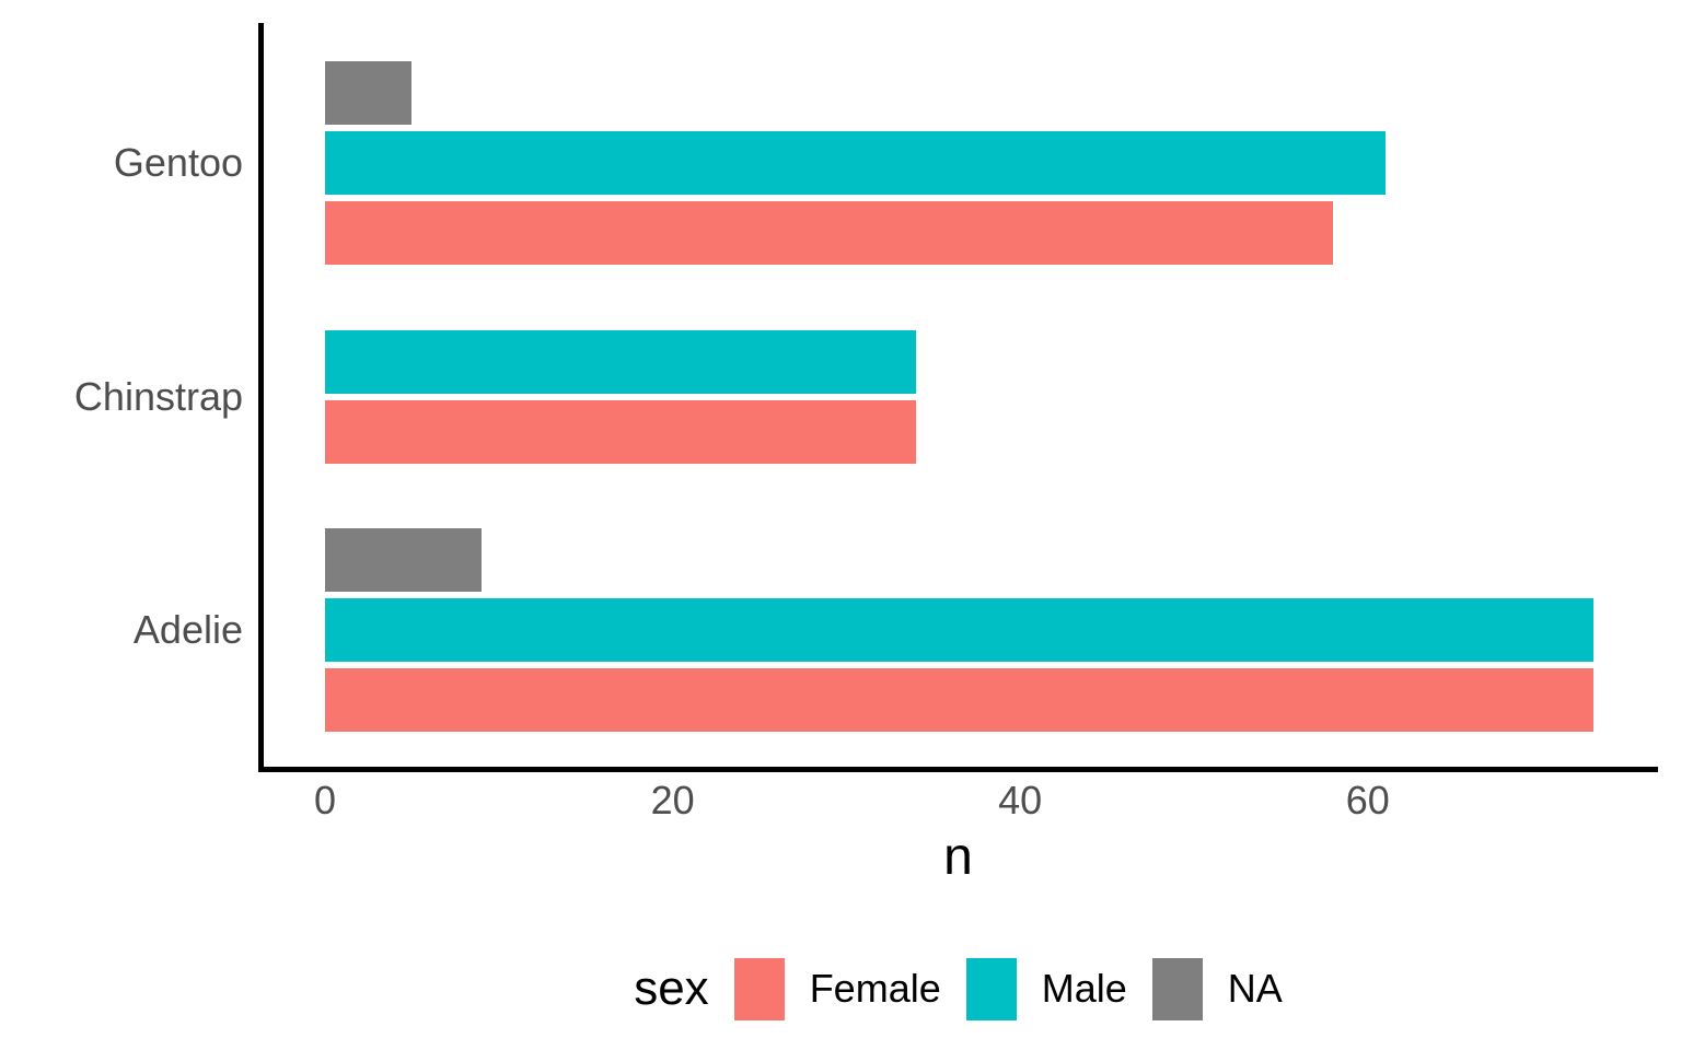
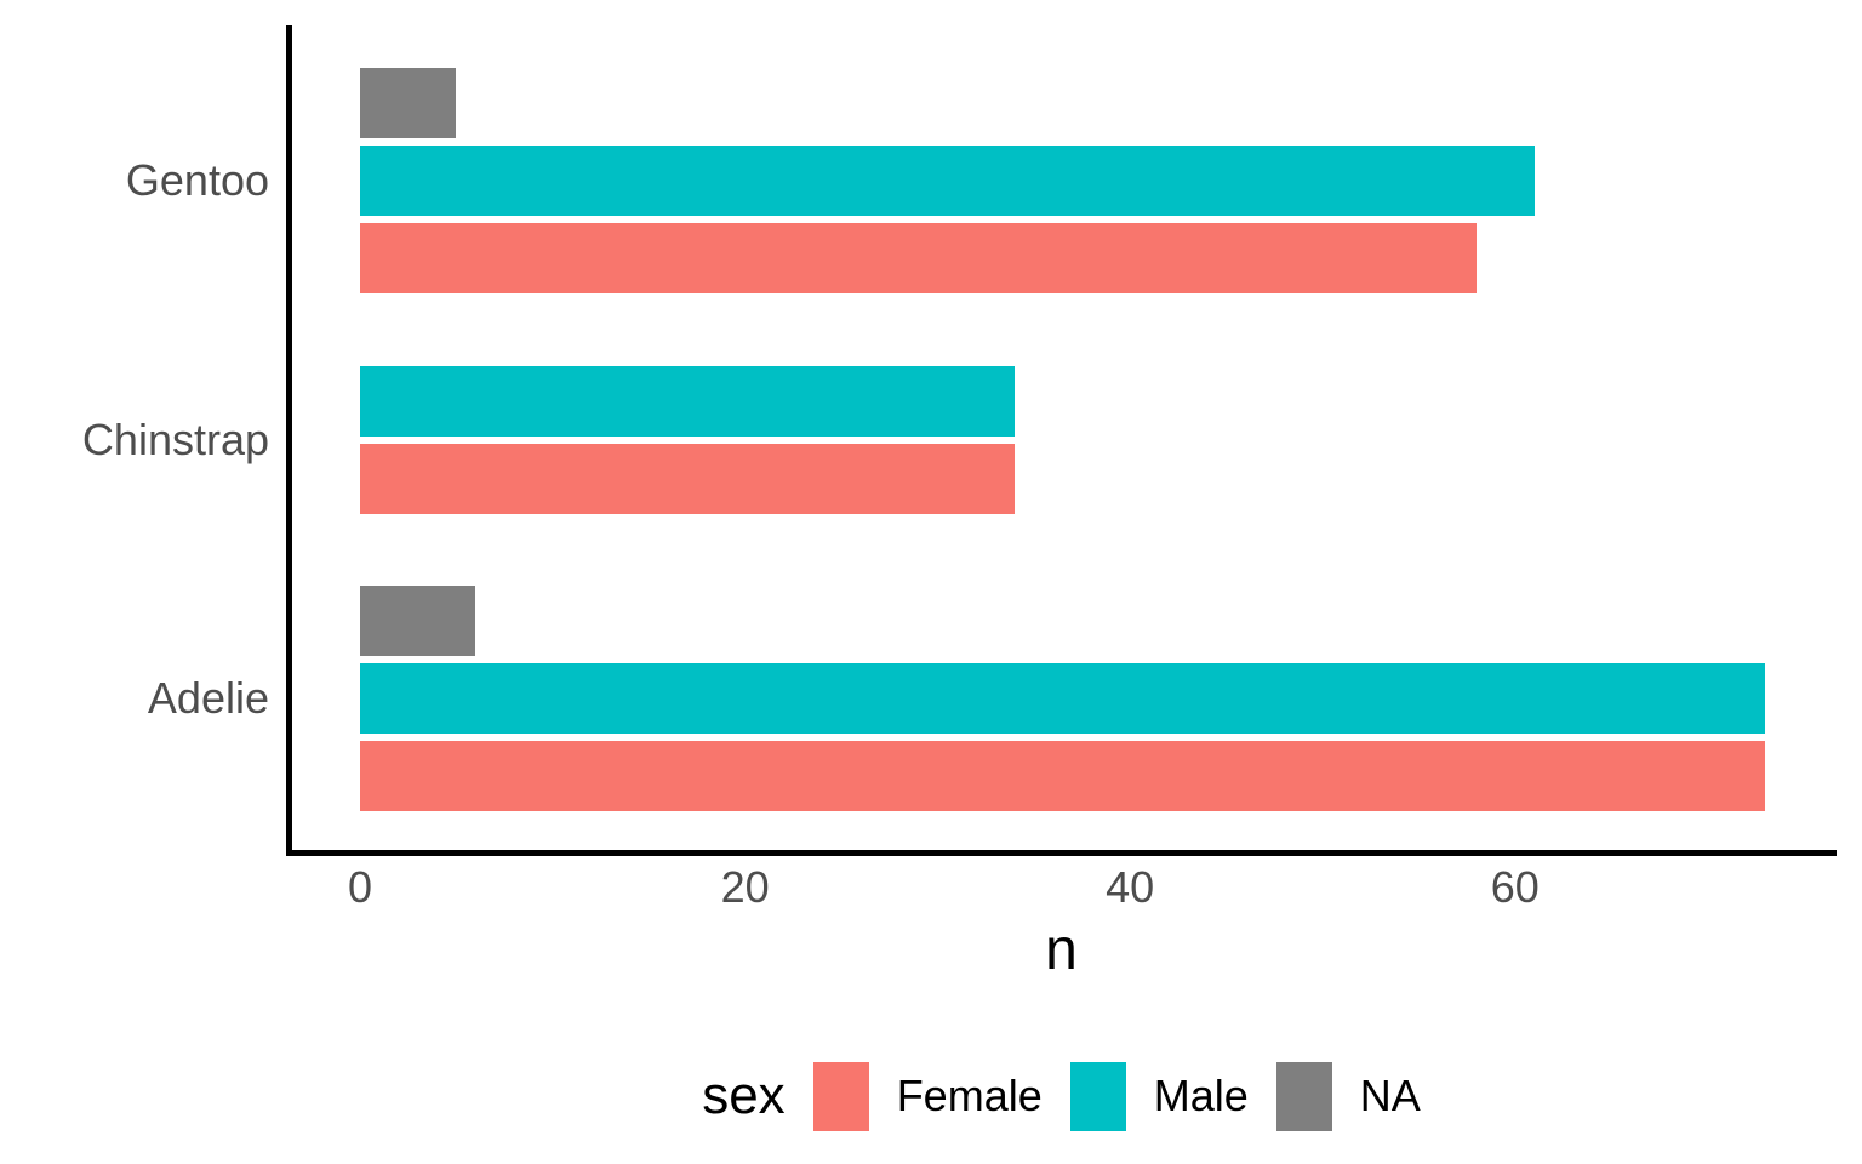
NA/Adelie: 9 -> 6
